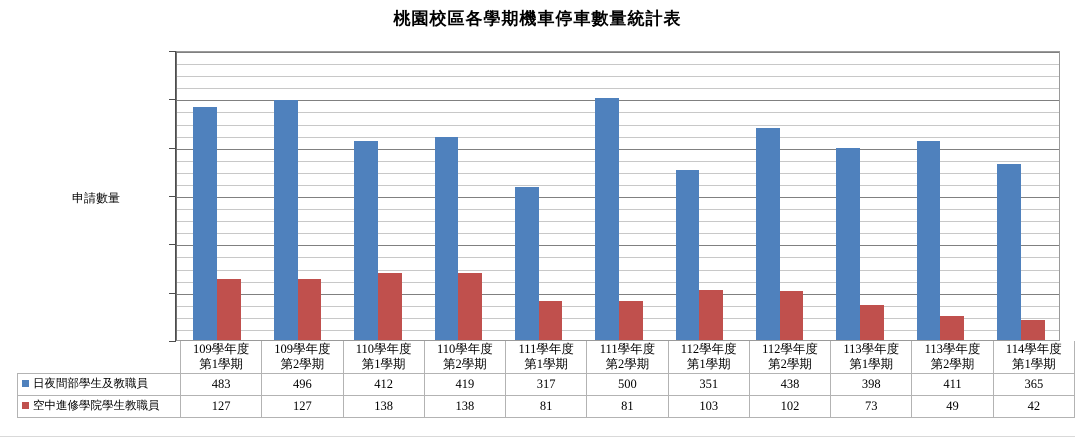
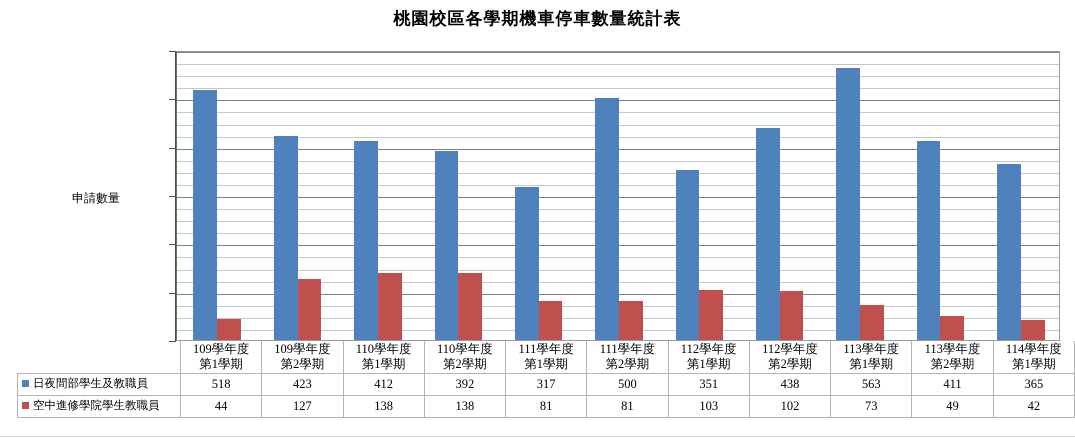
日夜間部學生及教職員/109學年度 第1學期: 483 -> 518
空中進修學院學生教職員/109學年度 第1學期: 127 -> 44
日夜間部學生及教職員/109學年度 第2學期: 496 -> 423
日夜間部學生及教職員/110學年度 第2學期: 419 -> 392
日夜間部學生及教職員/113學年度 第1學期: 398 -> 563
